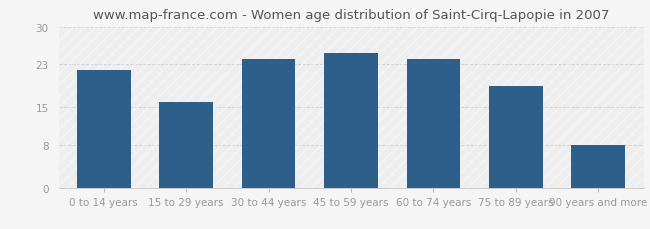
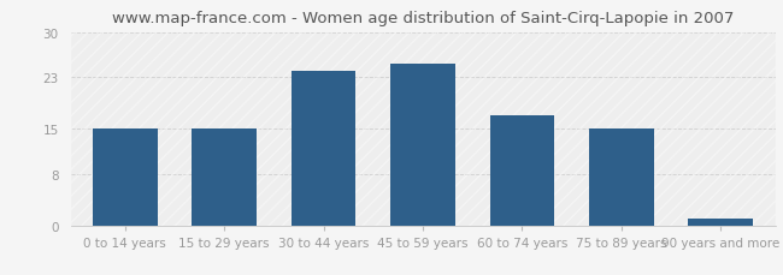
0 to 14 years: 22 -> 15
15 to 29 years: 16 -> 15
60 to 74 years: 24 -> 17
75 to 89 years: 19 -> 15
90 years and more: 8 -> 1
